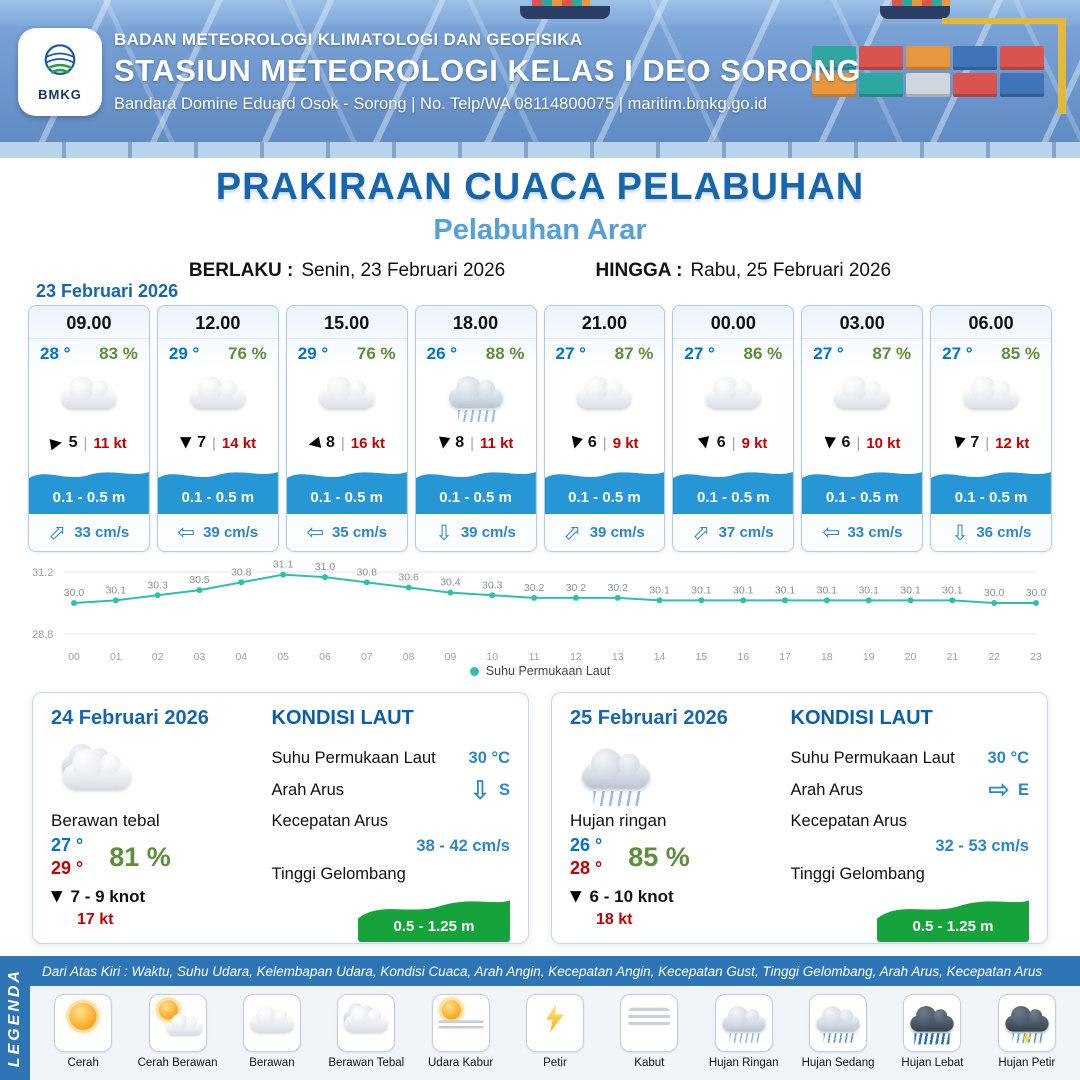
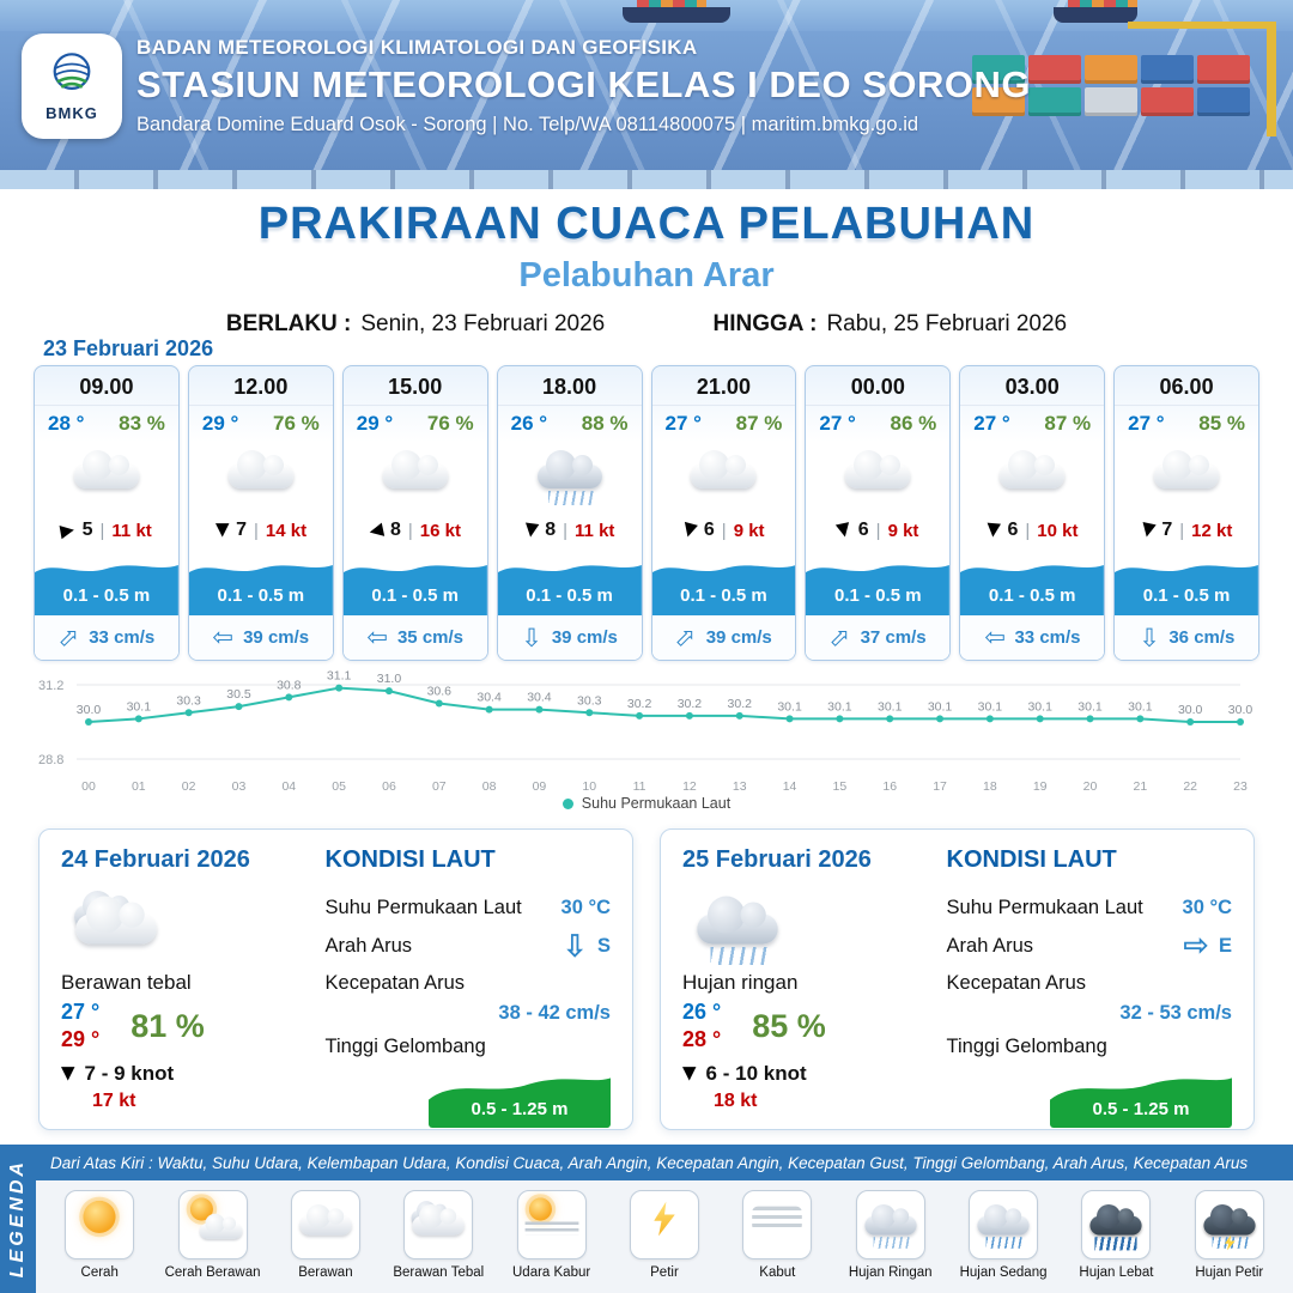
07: 30.8 -> 30.6
08: 30.6 -> 30.4
